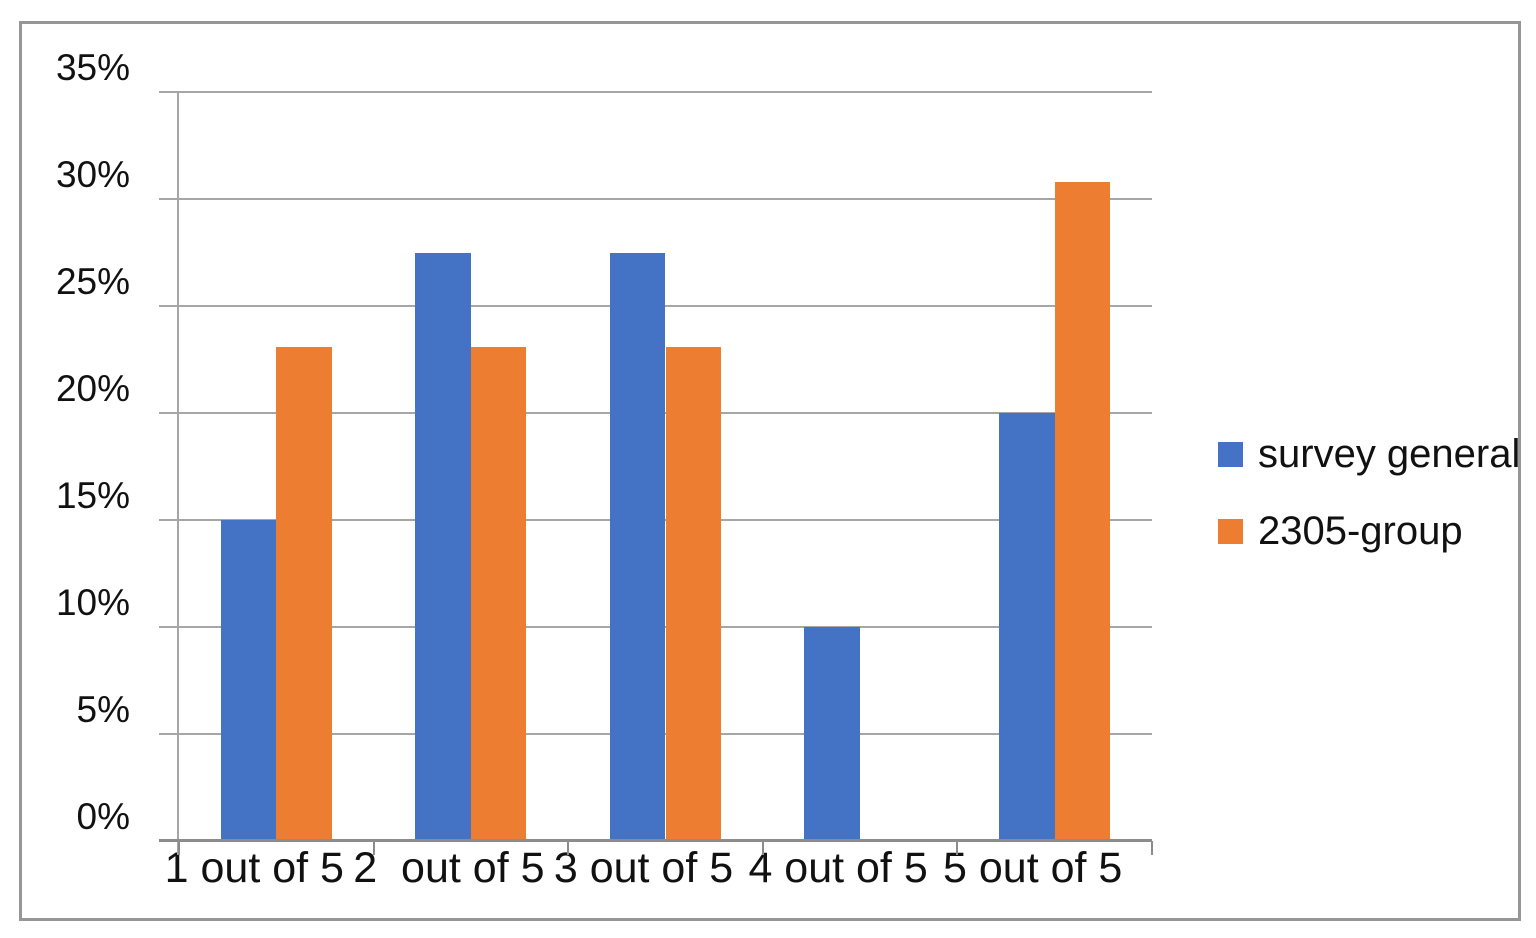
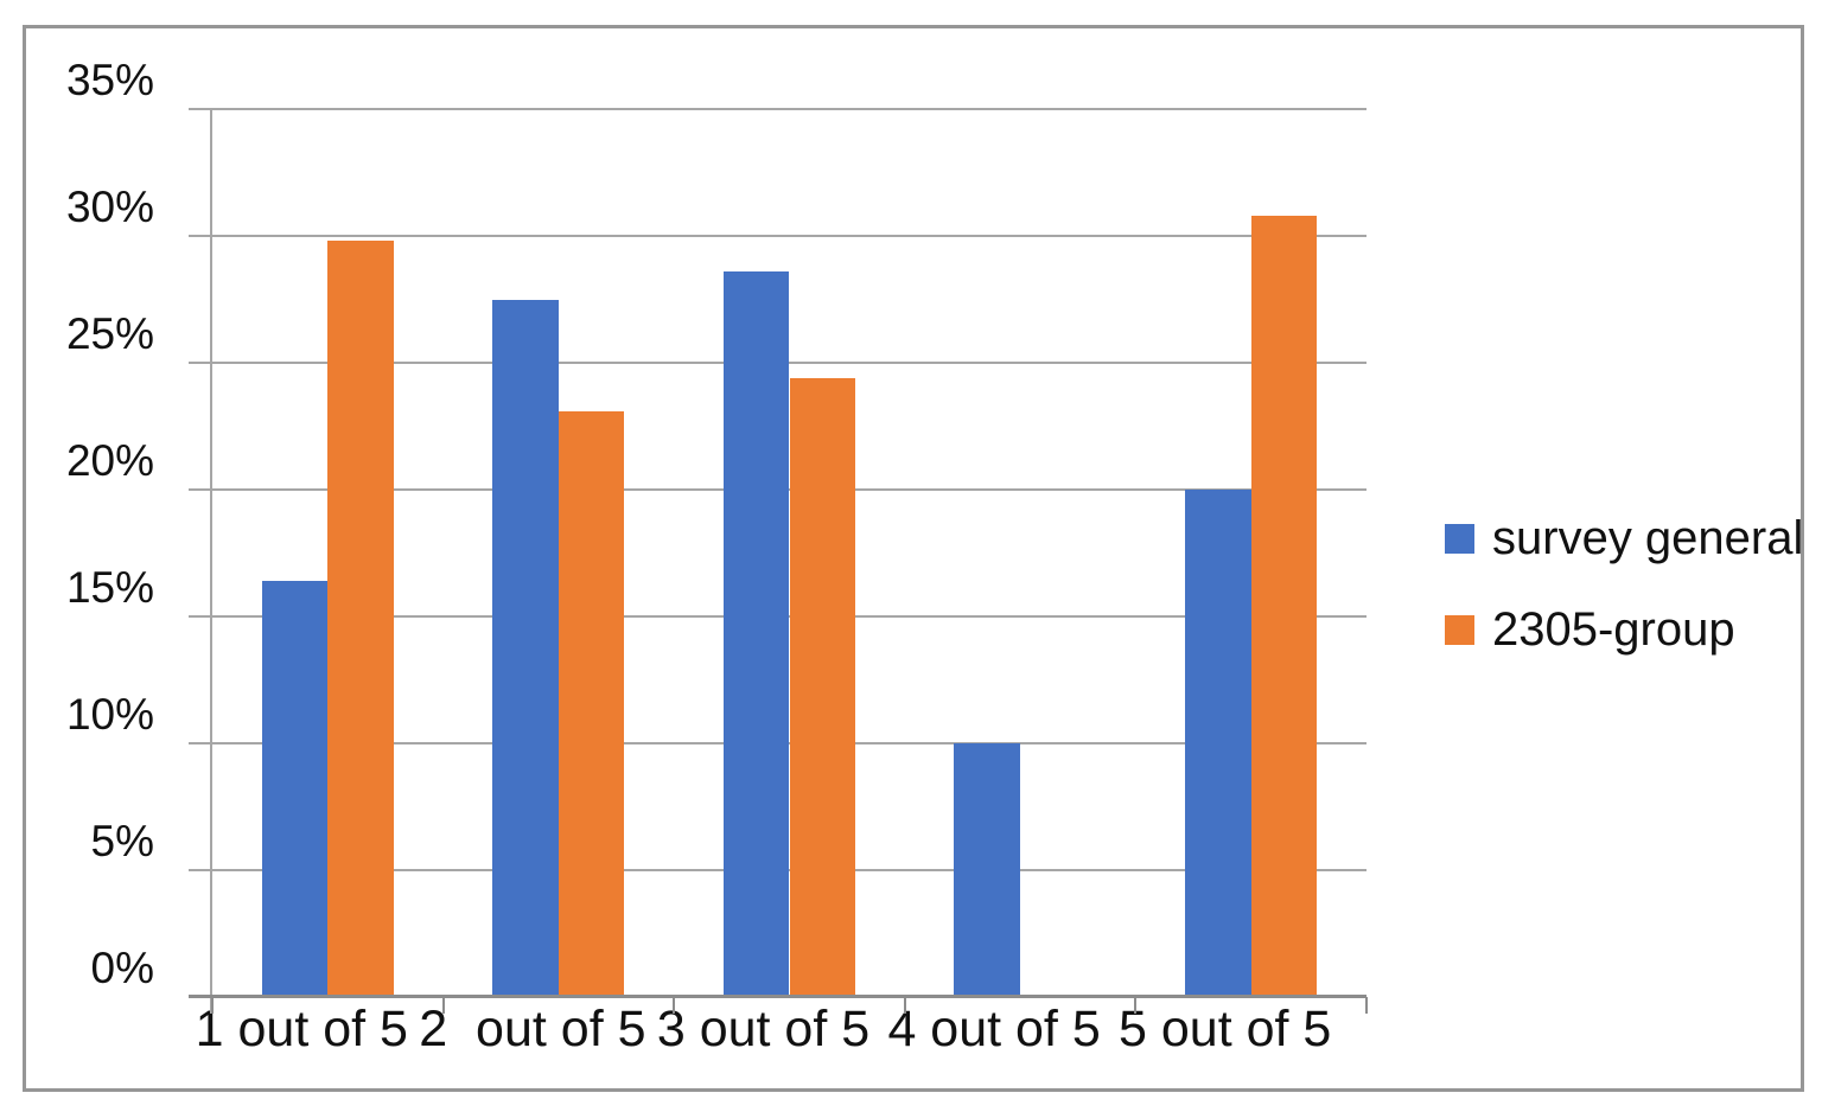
survey general/1 out of 5: 15.0% -> 16.4%
2305-group/1 out of 5: 23.1% -> 29.8%
survey general/3 out of 5: 27.5% -> 28.6%
2305-group/3 out of 5: 23.1% -> 24.4%
